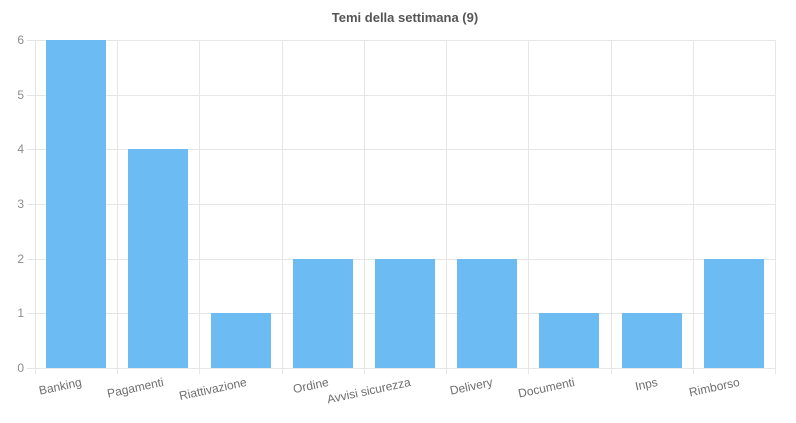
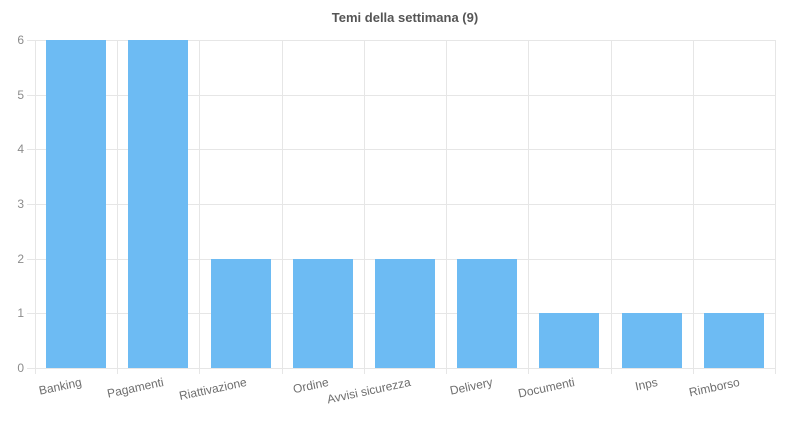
Pagamenti: 4 -> 6
Riattivazione: 1 -> 2
Rimborso: 2 -> 1
